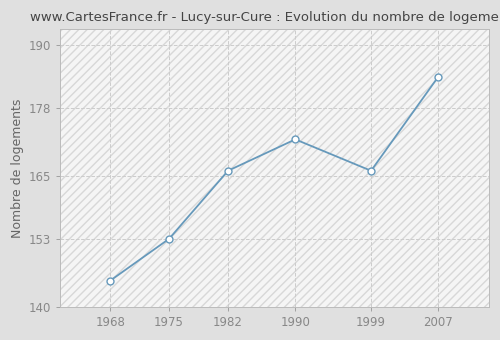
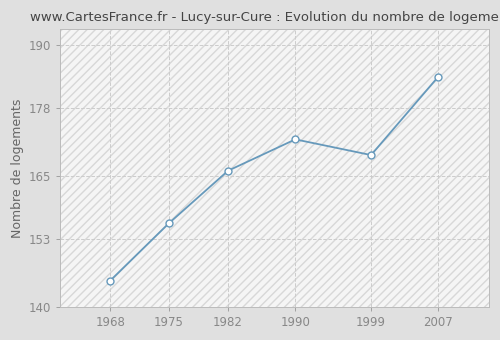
1975: 153 -> 156
1999: 166 -> 169
